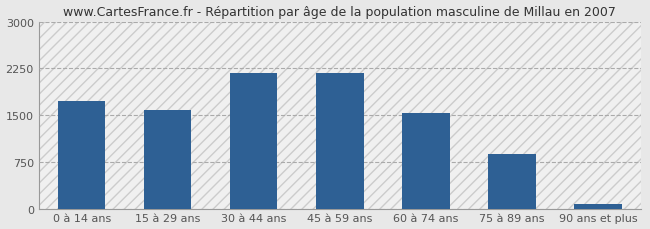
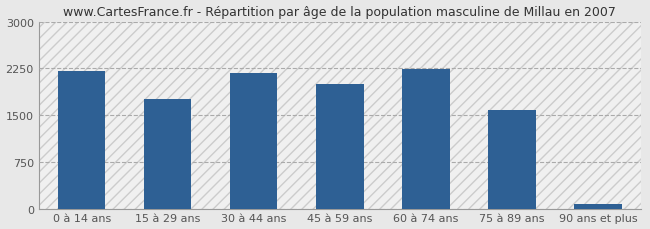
0 à 14 ans: 1720 -> 2200
15 à 29 ans: 1580 -> 1760
45 à 59 ans: 2170 -> 2000
60 à 74 ans: 1530 -> 2240
75 à 89 ans: 880 -> 1580
